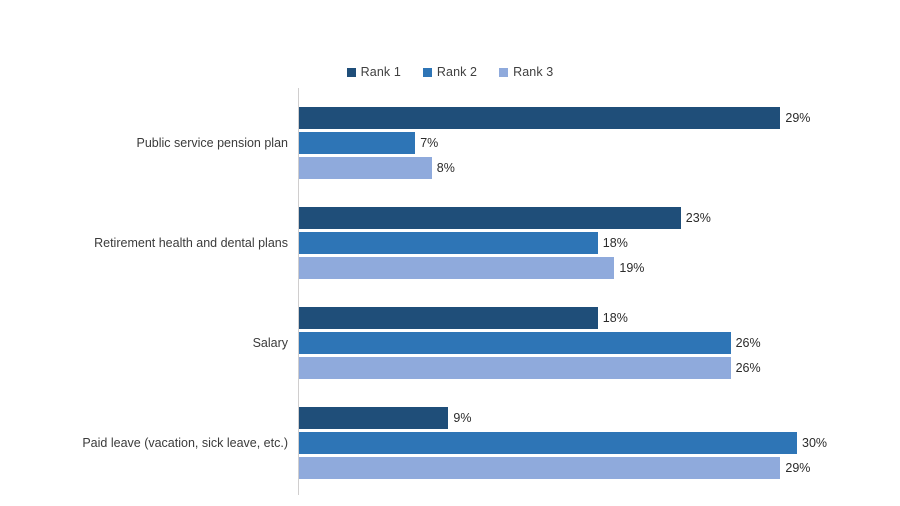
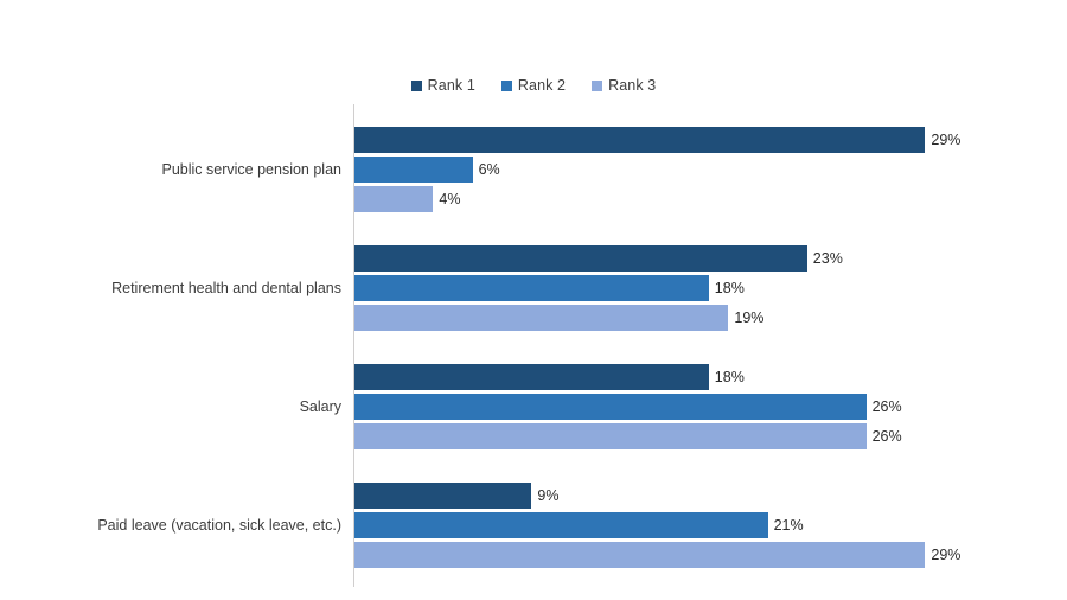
Rank 2/Public service pension plan: 7% -> 6%
Rank 3/Public service pension plan: 8% -> 4%
Rank 2/Paid leave (vacation, sick leave, etc.): 30% -> 21%
